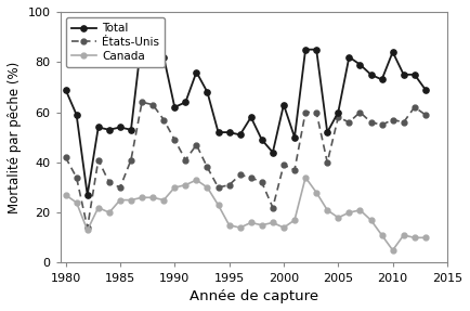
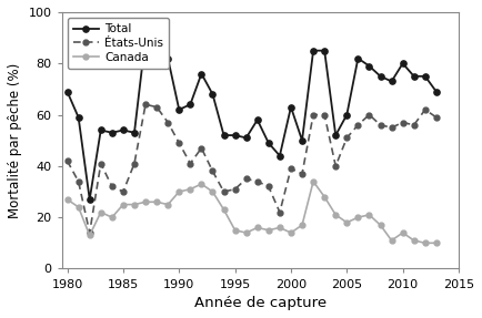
États-Unis/2005: 58 -> 51
Total/2010: 84 -> 80
Canada/2010: 5 -> 14
